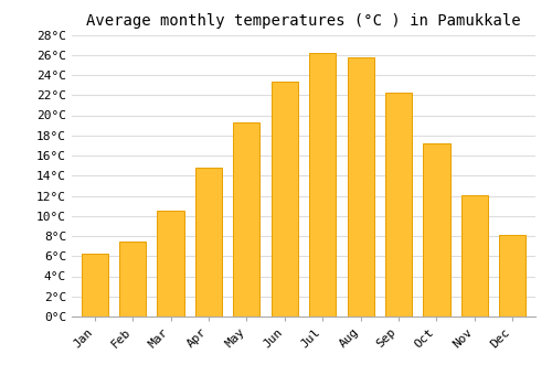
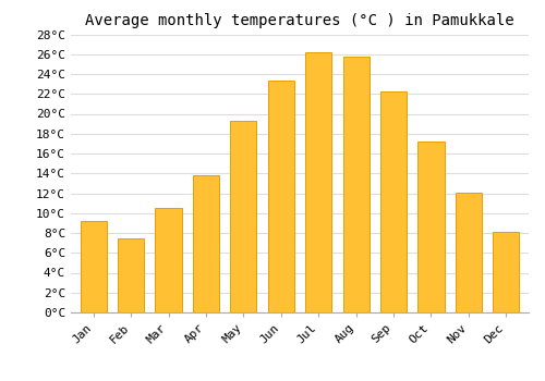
Jan: 6.3°C -> 9.2°C
Apr: 14.8°C -> 13.8°C
